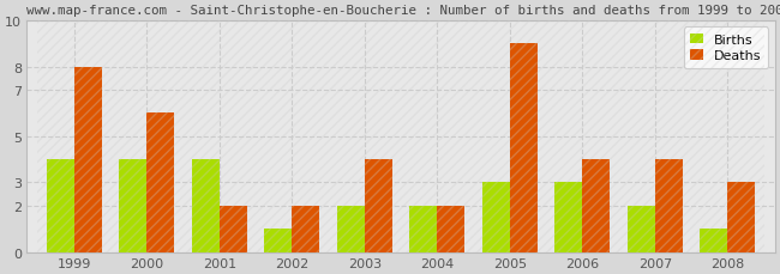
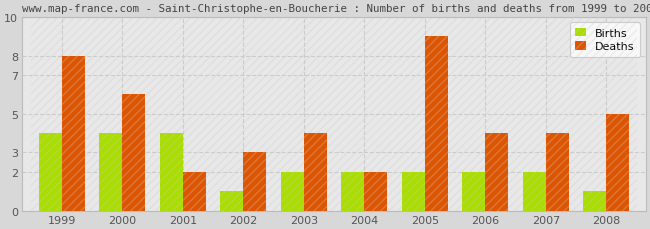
Deaths/2002: 2 -> 3
Births/2005: 3 -> 2
Births/2006: 3 -> 2
Deaths/2008: 3 -> 5
